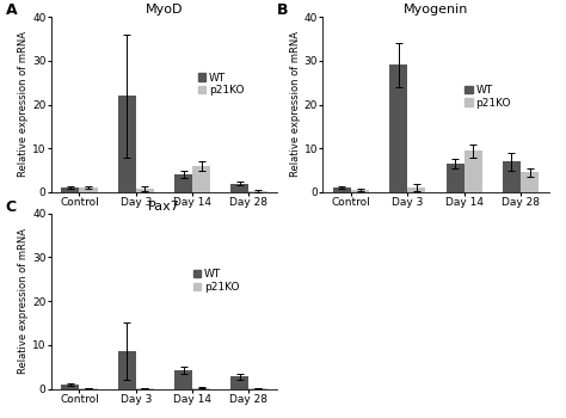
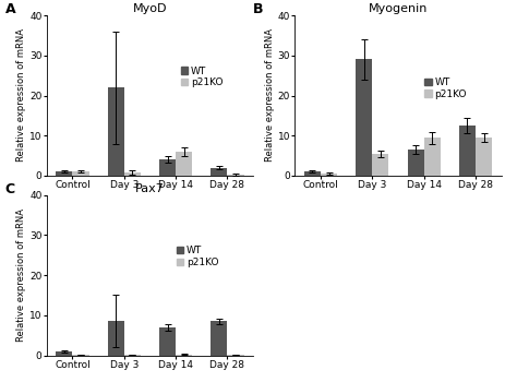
Myogenin/p21KO/Day 3: 1.2 -> 5.5
Myogenin/WT/Day 28: 7.0 -> 12.5
Myogenin/p21KO/Day 28: 4.5 -> 9.5
Pax7/WT/Day 14: 4.2 -> 7.0
Pax7/WT/Day 28: 2.8 -> 8.5
